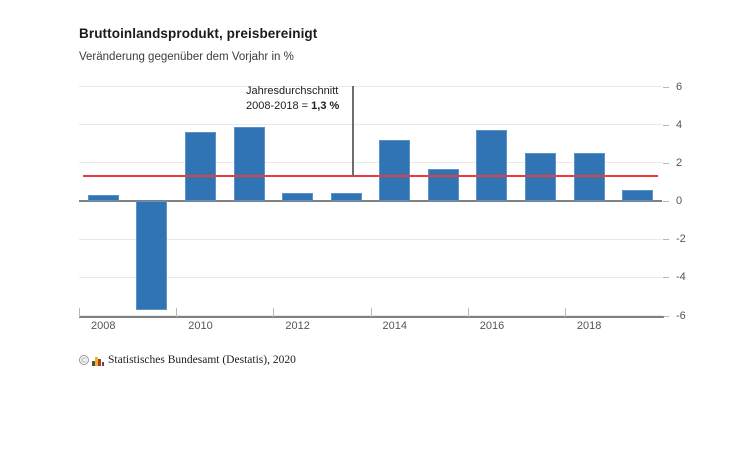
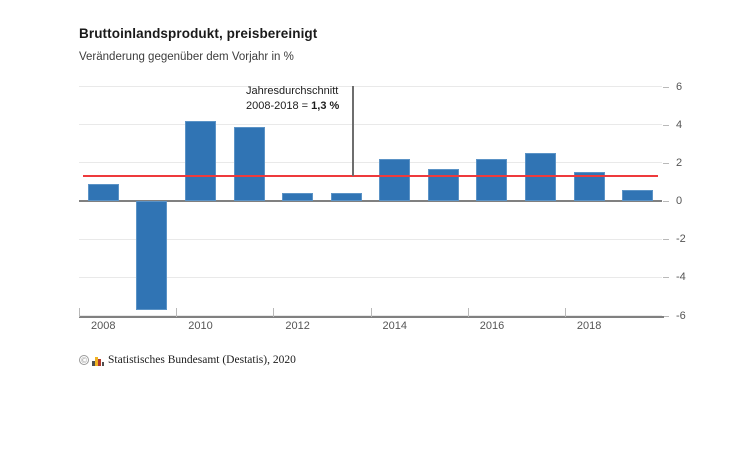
2008: 0.3 -> 0.9
2010: 3.6 -> 4.2
2014: 3.2 -> 2.2
2016: 3.7 -> 2.2
2018: 2.5 -> 1.5
